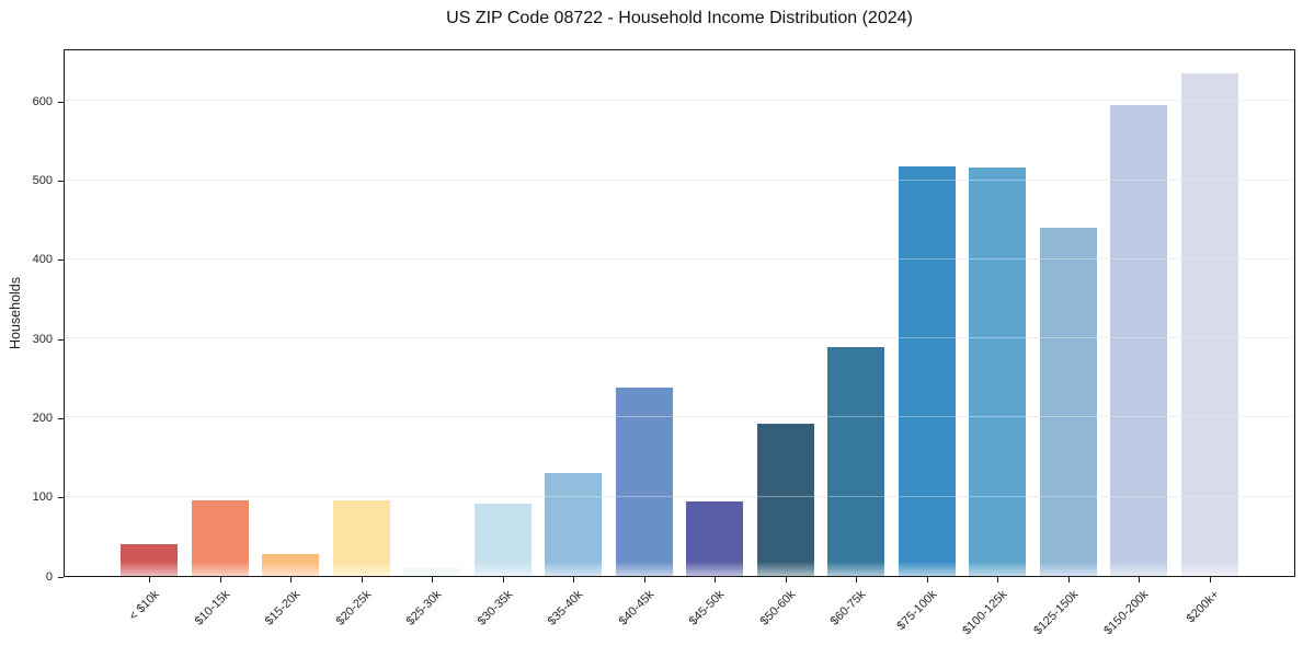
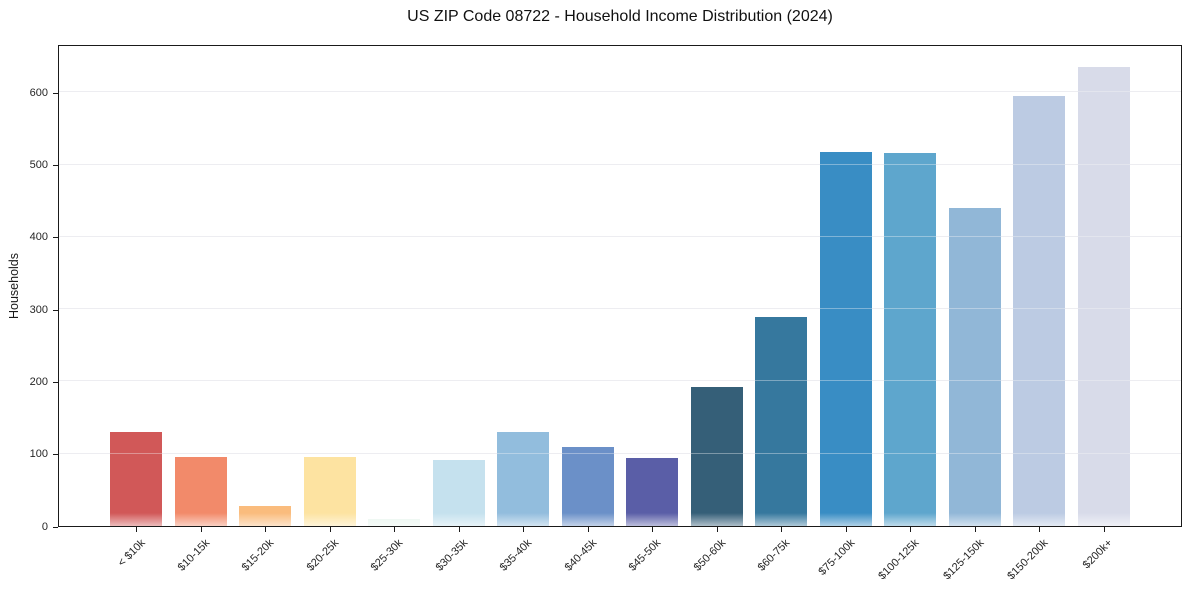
< $10k: 40 -> 130
$40-45k: 240 -> 110
